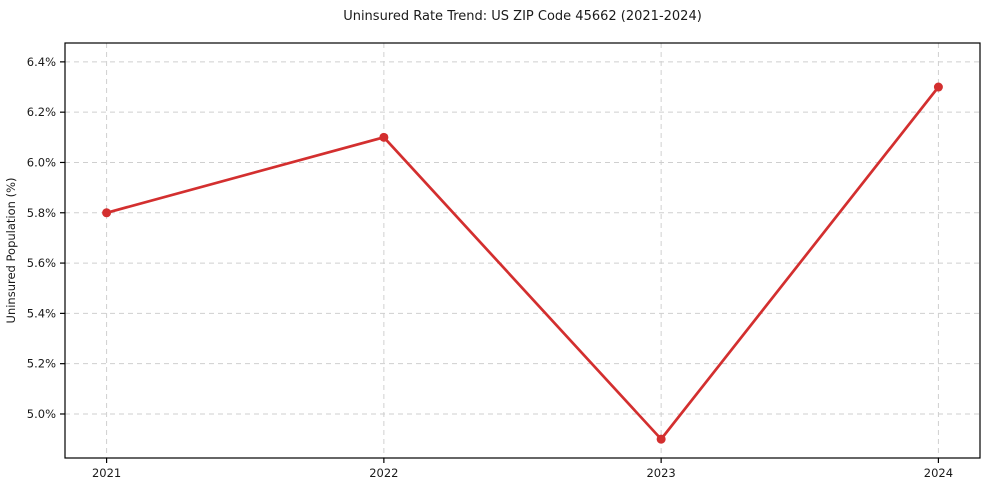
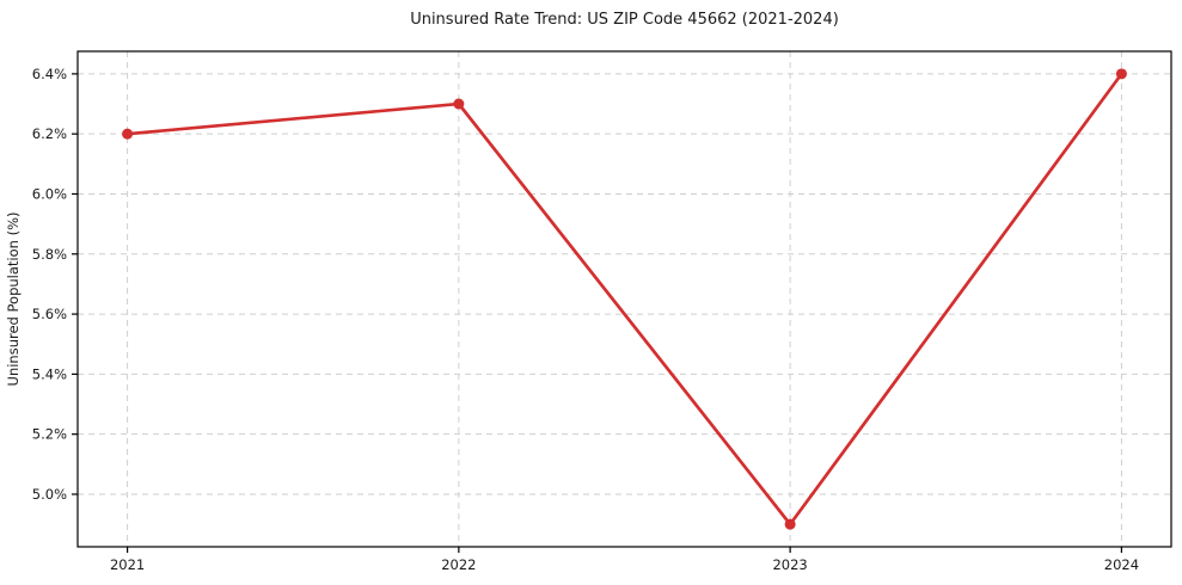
2021: 5.8% -> 6.2%
2022: 6.1% -> 6.3%
2024: 6.3% -> 6.4%
